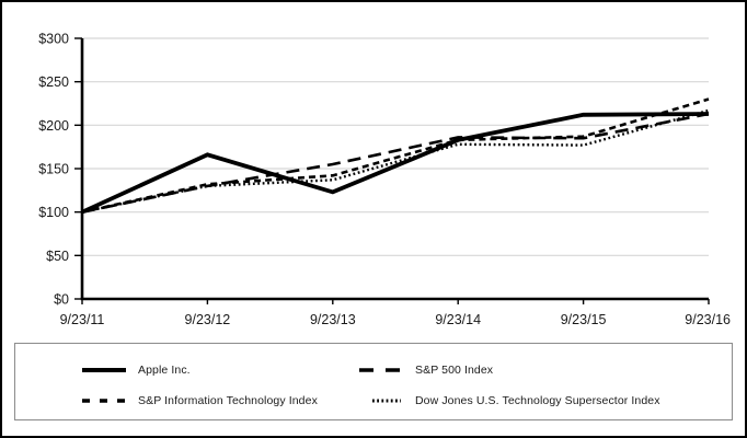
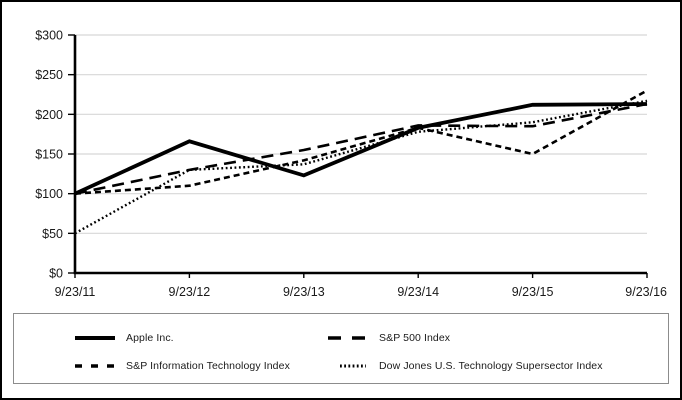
Dow Jones U.S. Technology Supersector Index/9/23/11: $100 -> $50
S&P Information Technology Index/9/23/12: $130 -> $110
S&P Information Technology Index/9/23/15: $190 -> $150
Dow Jones U.S. Technology Supersector Index/9/23/15: $180 -> $190
